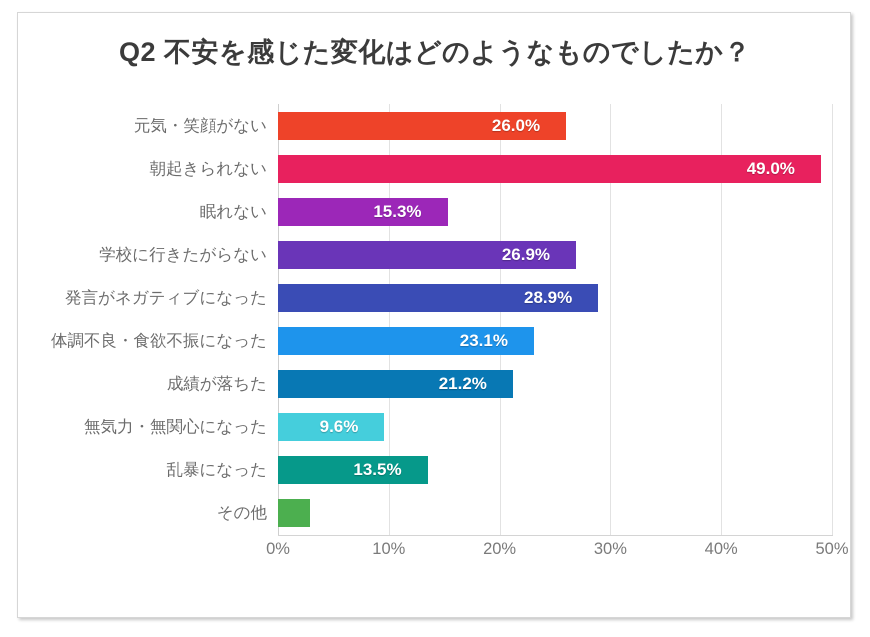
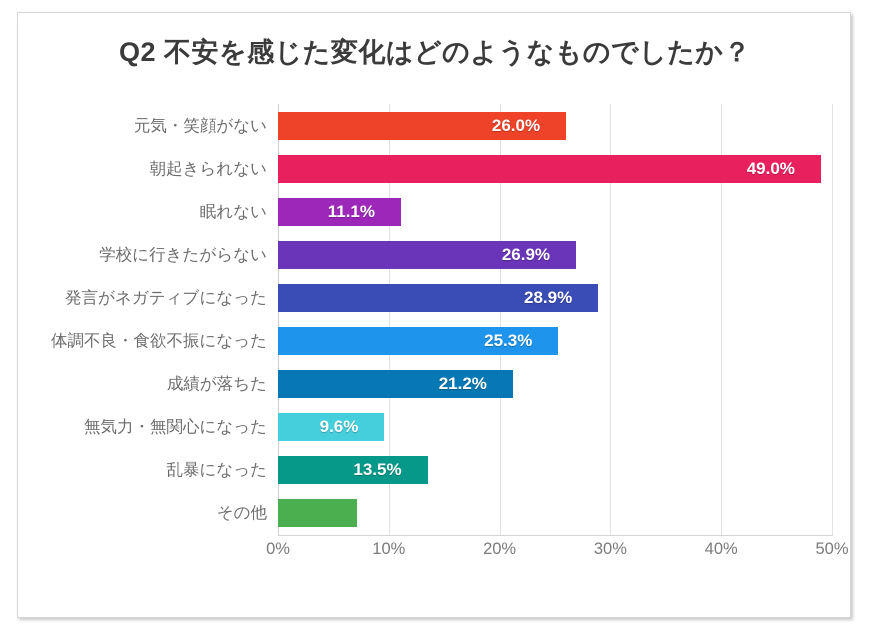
眠れない: 15.3% -> 11.1%
体調不良・食欲不振になった: 23.1% -> 25.3%
その他: 2.9% -> 7.1%
